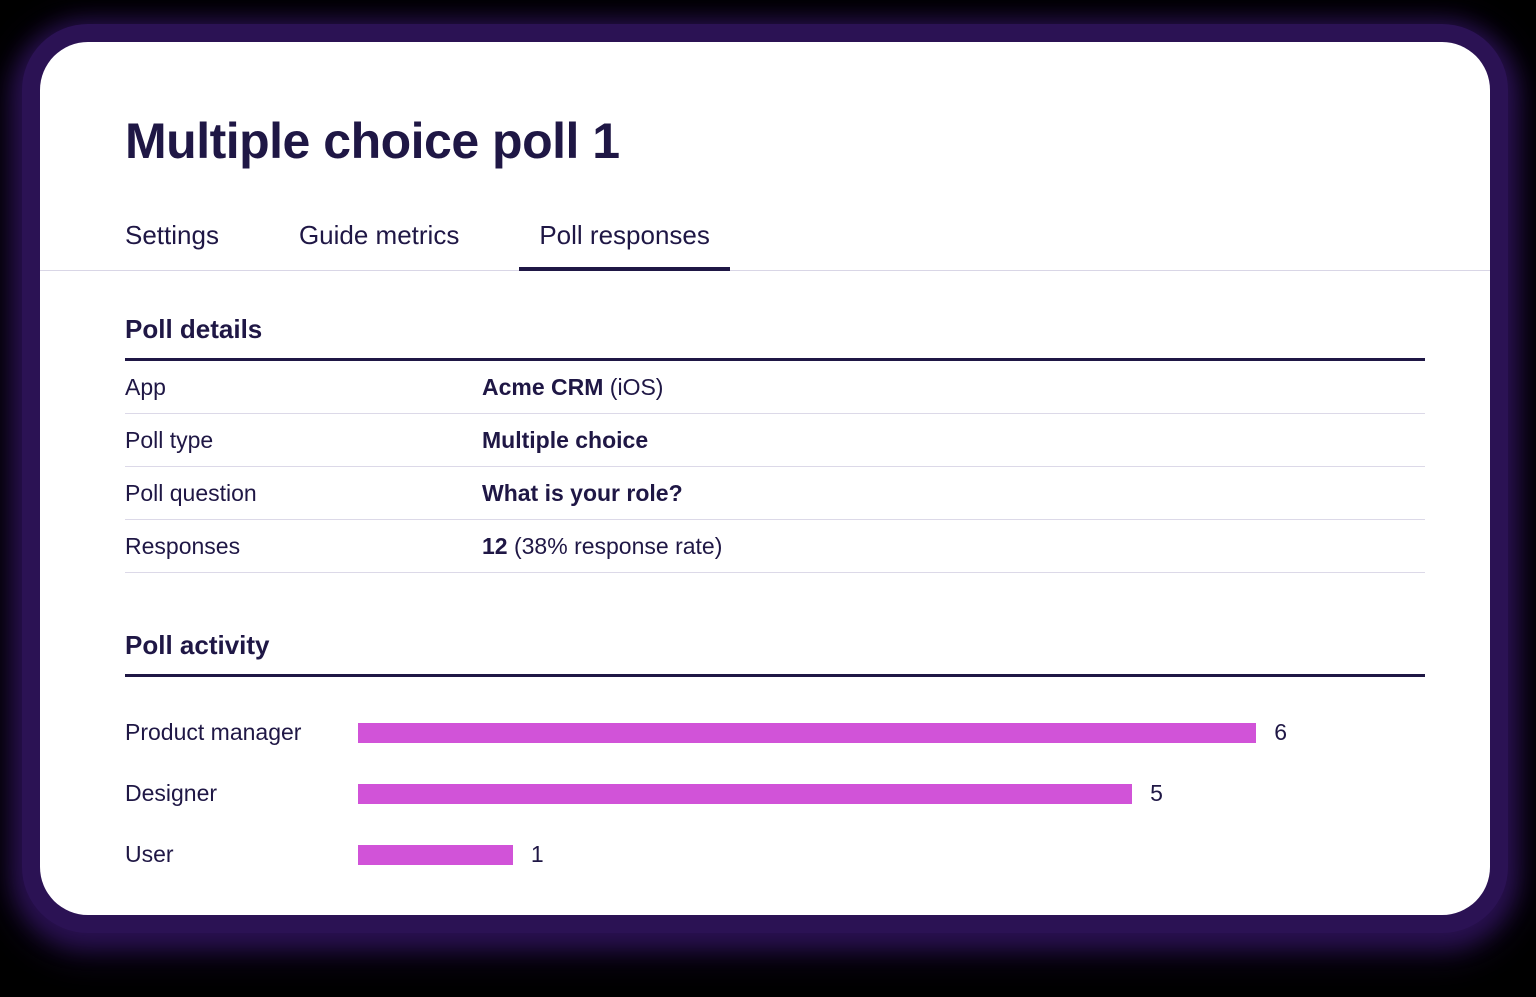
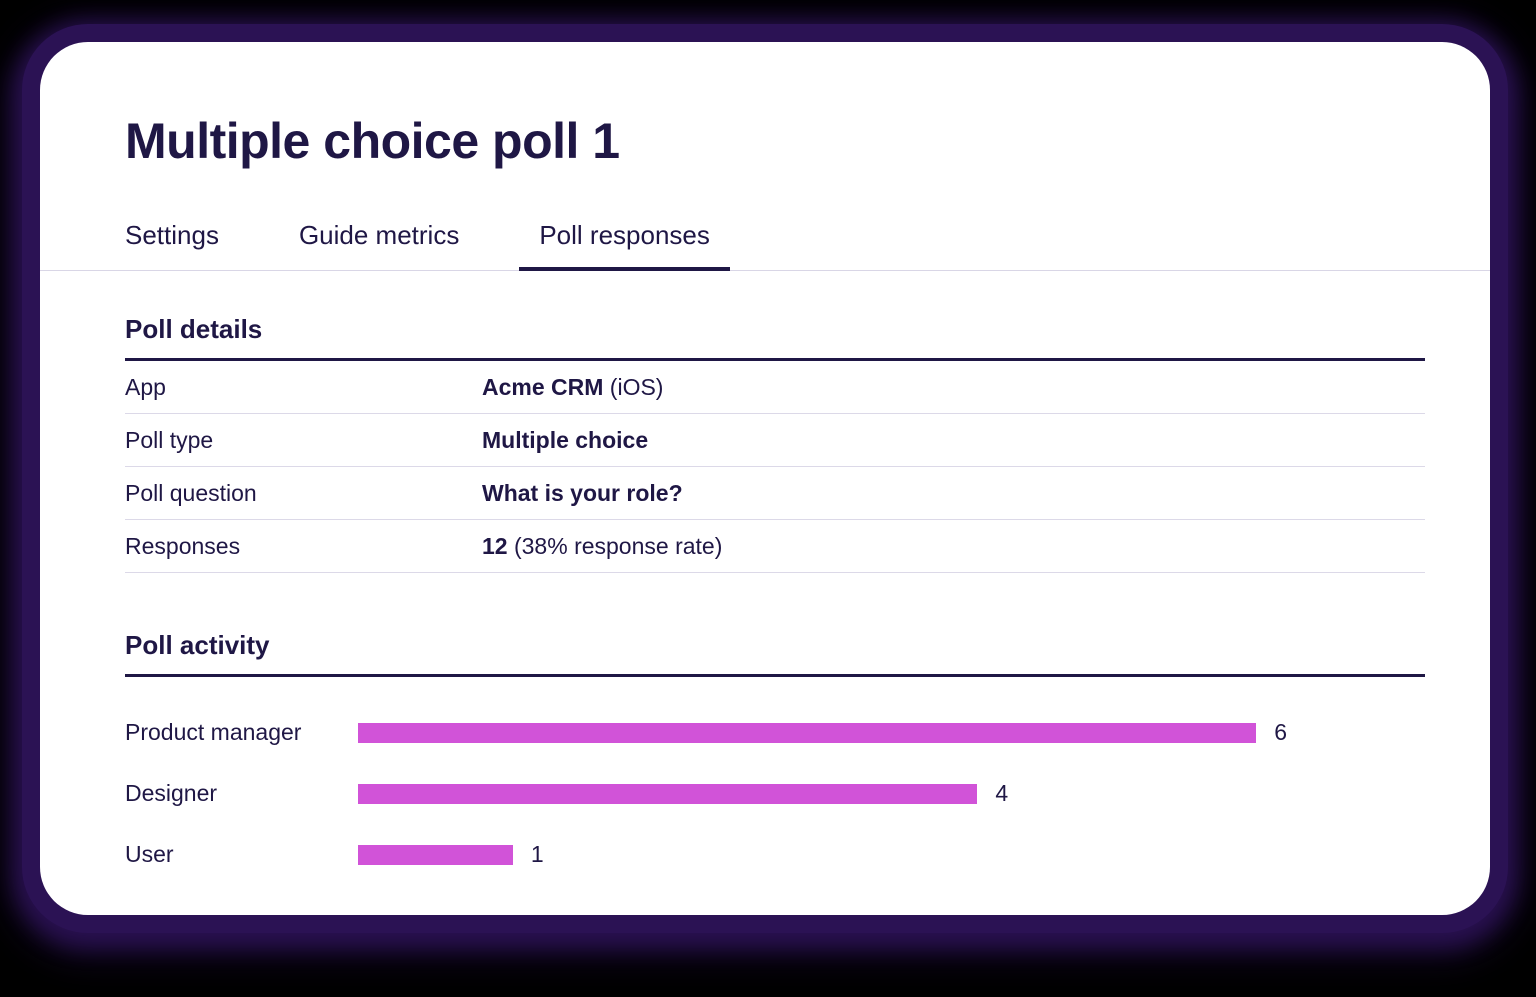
Designer: 5 -> 4
